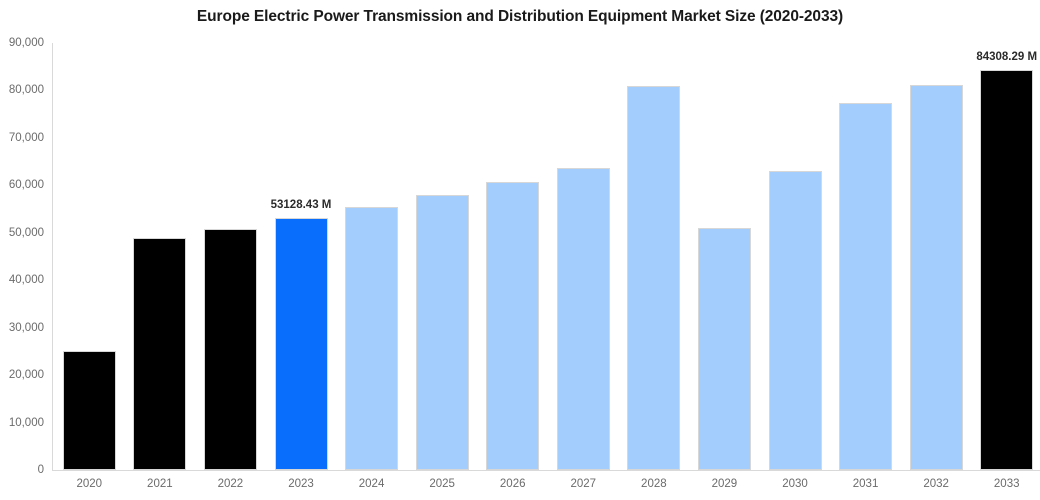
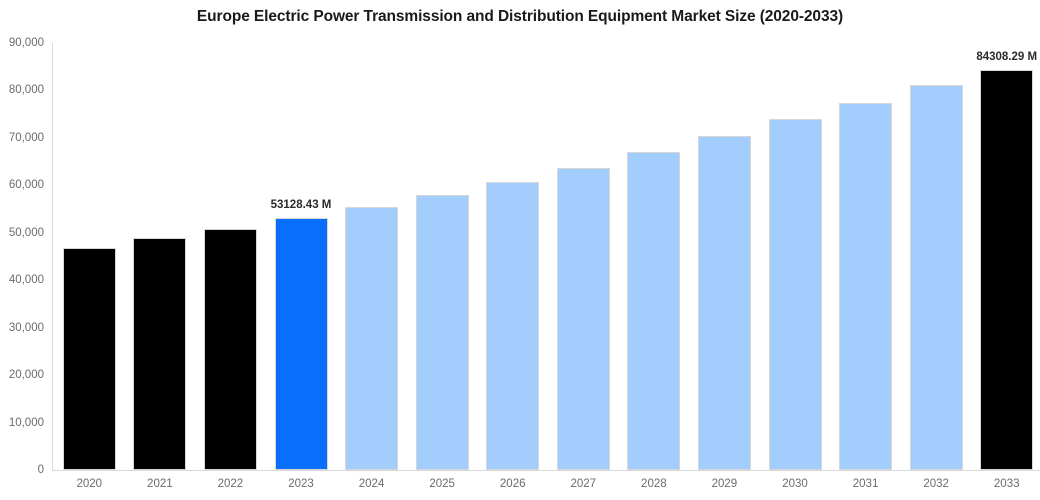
2020: 25000 -> 47000
2028: 81000 -> 67000
2029: 51000 -> 70000
2030: 63000 -> 74000
